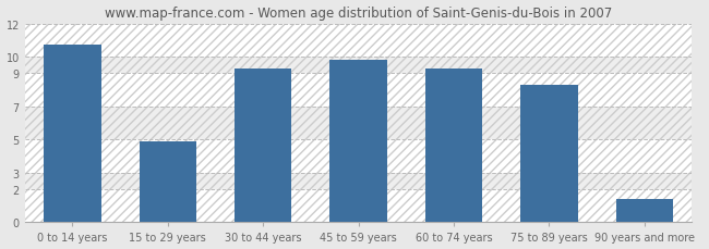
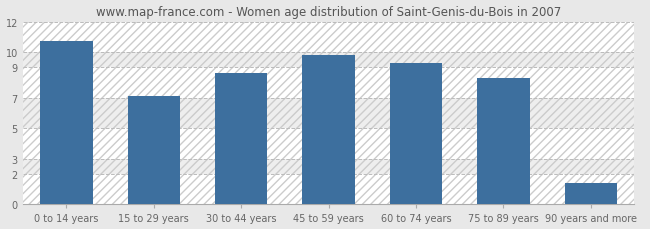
15 to 29 years: 4.9 -> 7.1
30 to 44 years: 9.3 -> 8.6
